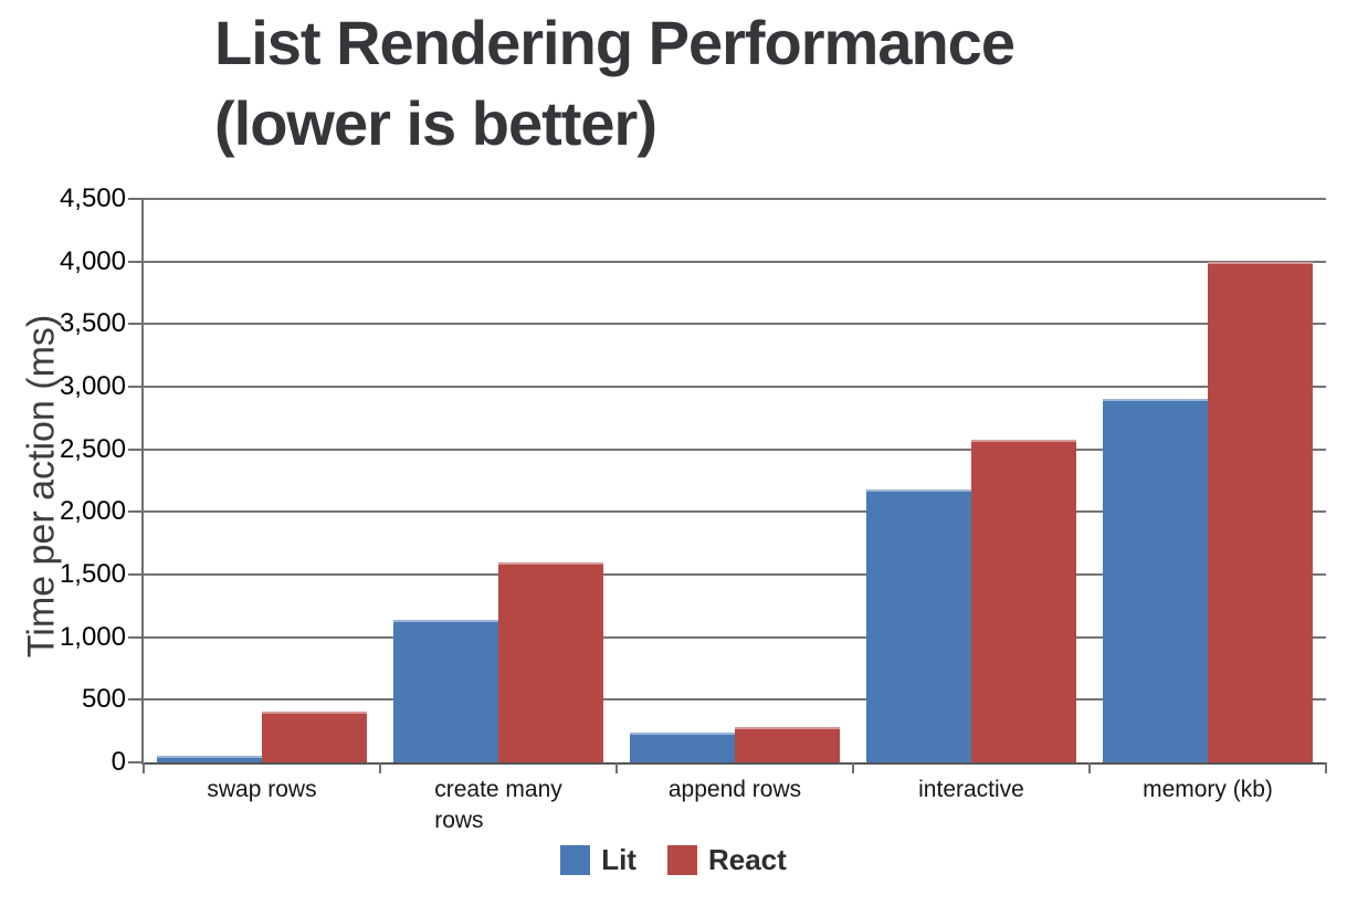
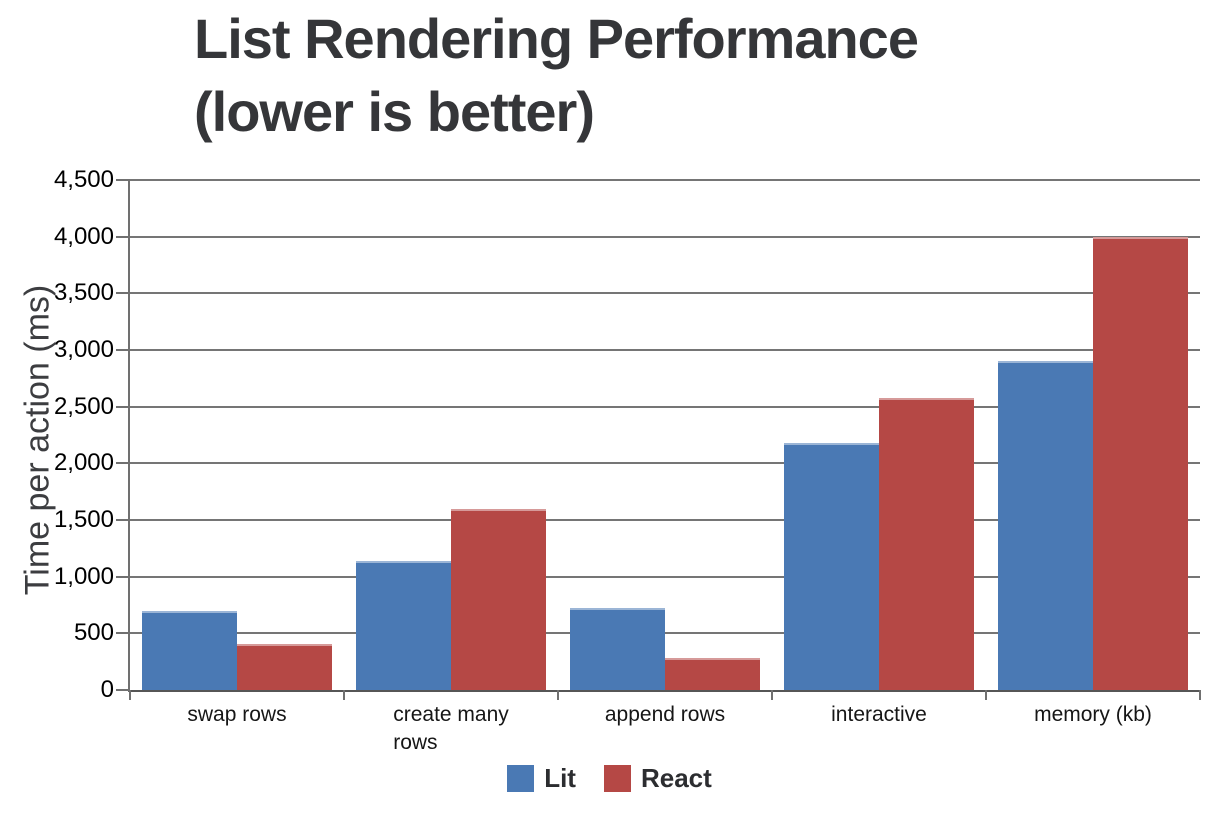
Lit/swap rows: 50 -> 700
Lit/append rows: 240 -> 720
